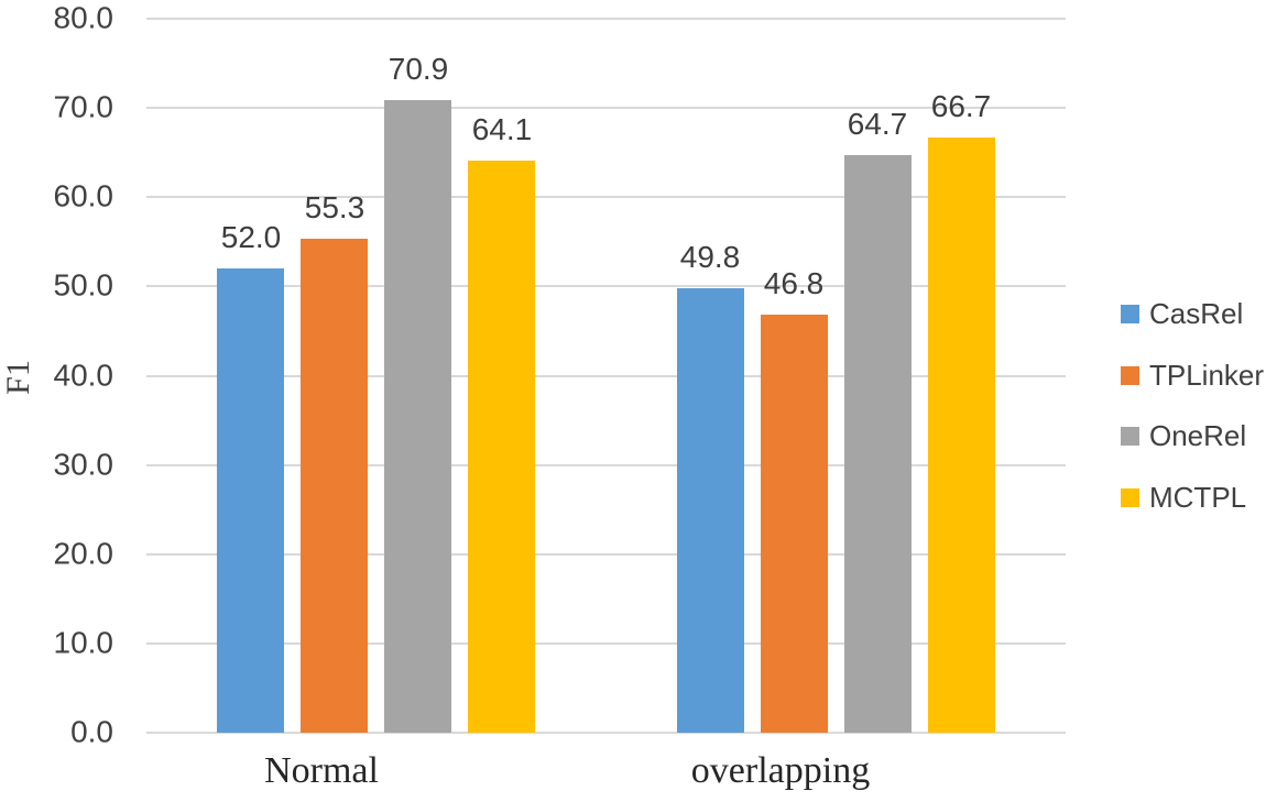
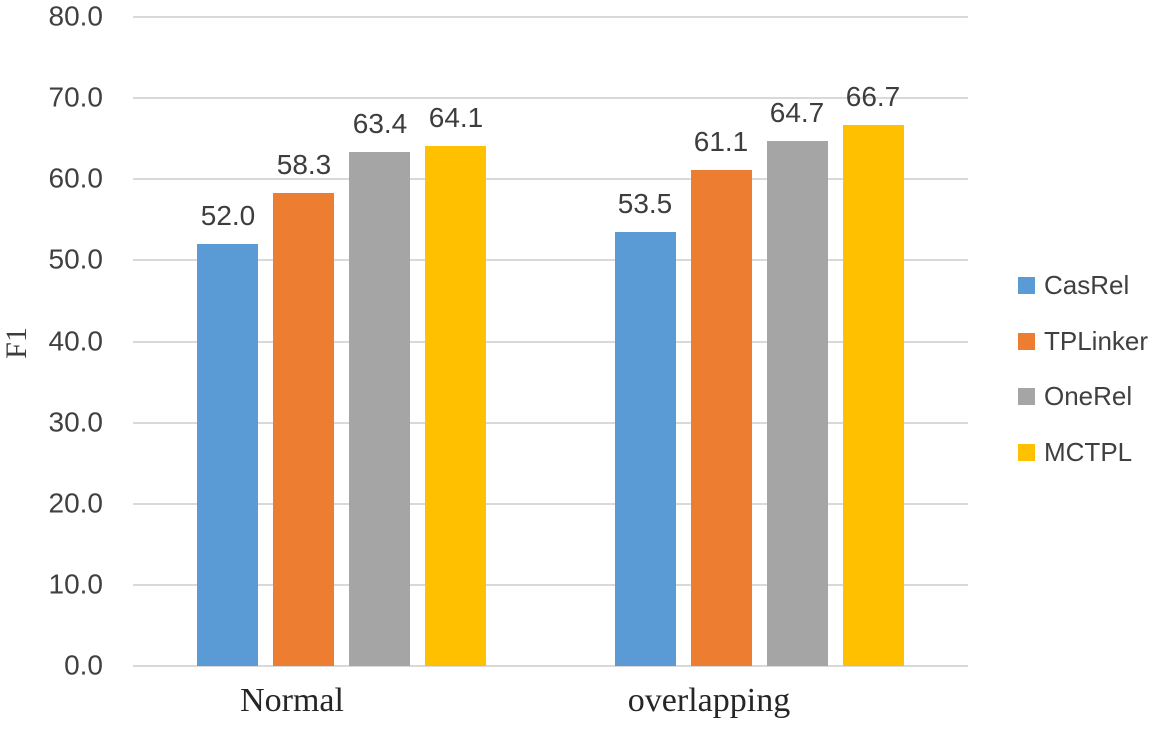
TPLinker/Normal: 55.3 -> 58.3
OneRel/Normal: 70.9 -> 63.4
CasRel/overlapping: 49.8 -> 53.5
TPLinker/overlapping: 46.8 -> 61.1
